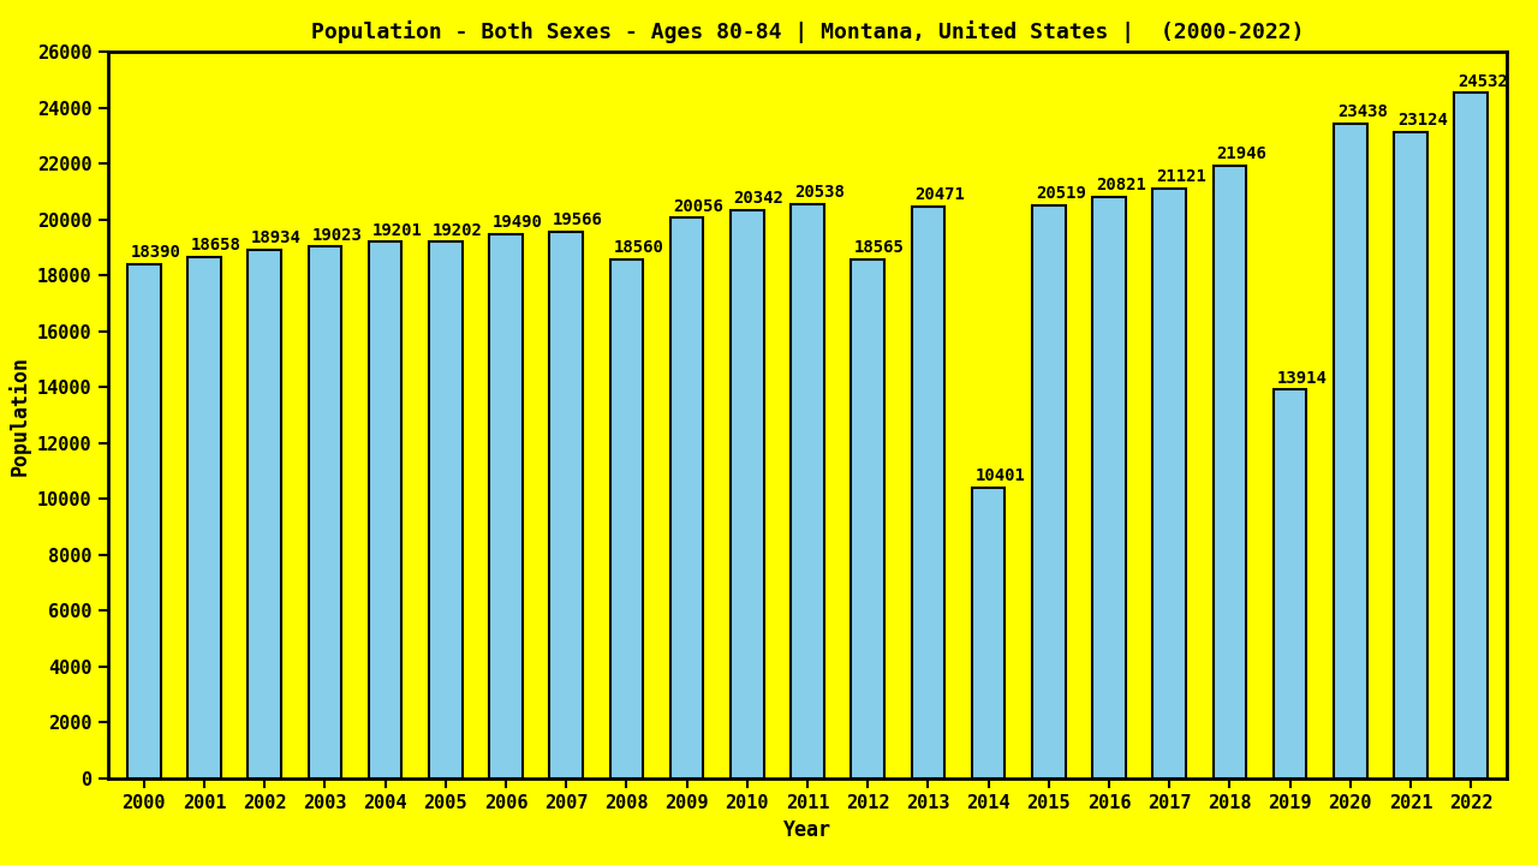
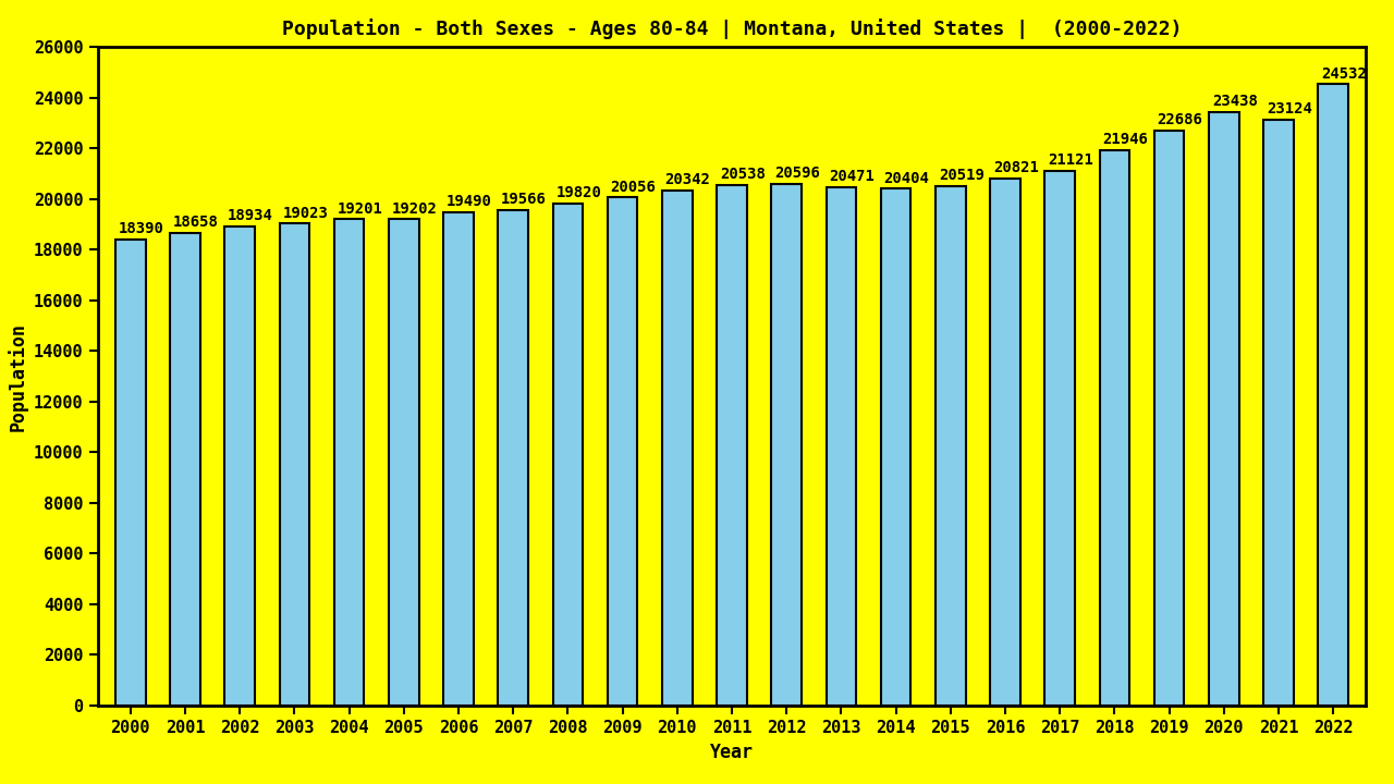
2008: 18560 -> 19820
2012: 18565 -> 20596
2014: 10401 -> 20404
2019: 13914 -> 22686
